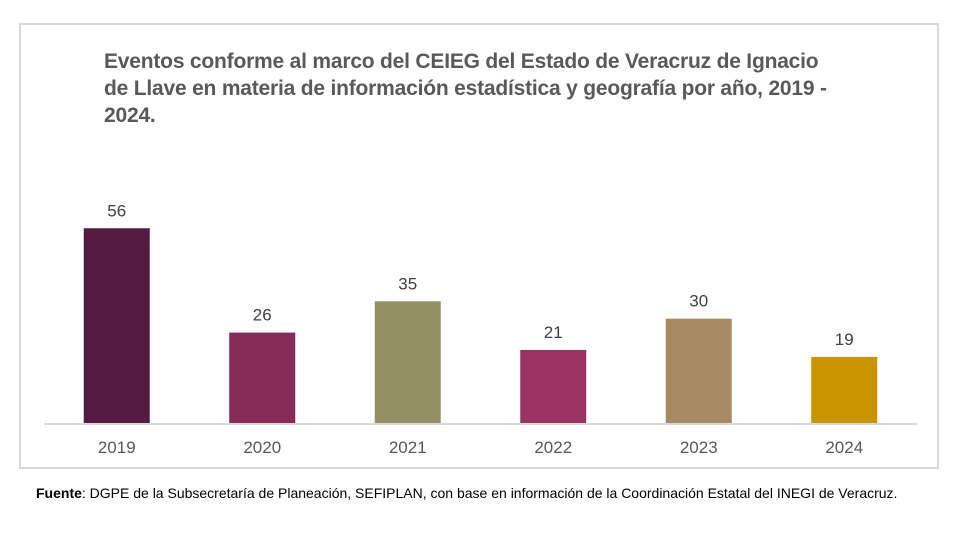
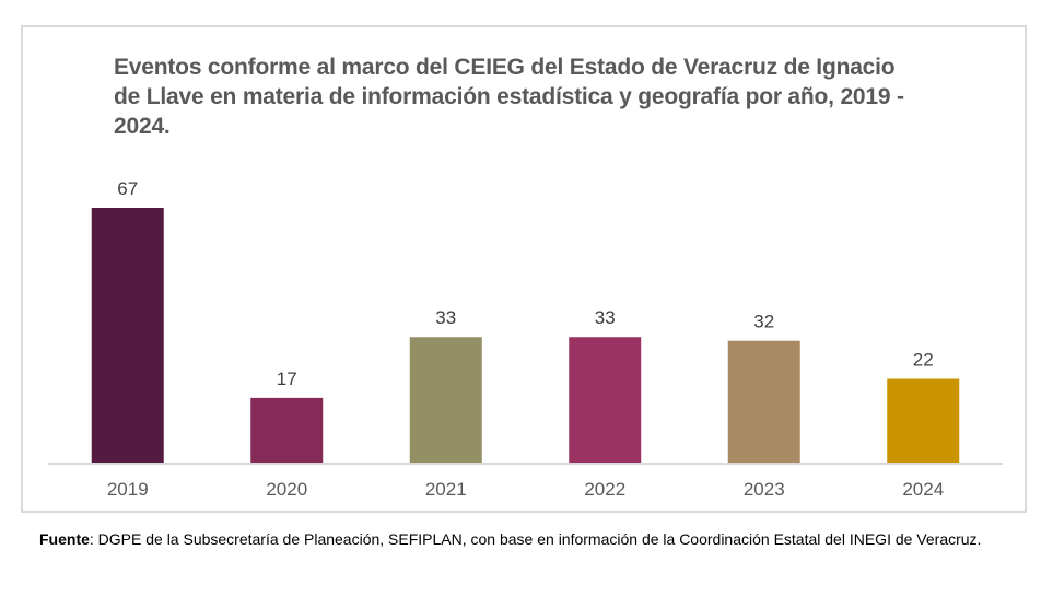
2019: 56 -> 67
2020: 26 -> 17
2021: 35 -> 33
2022: 21 -> 33
2023: 30 -> 32
2024: 19 -> 22
